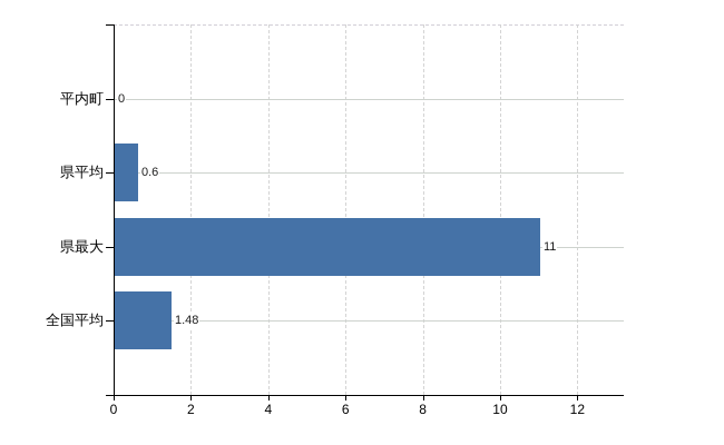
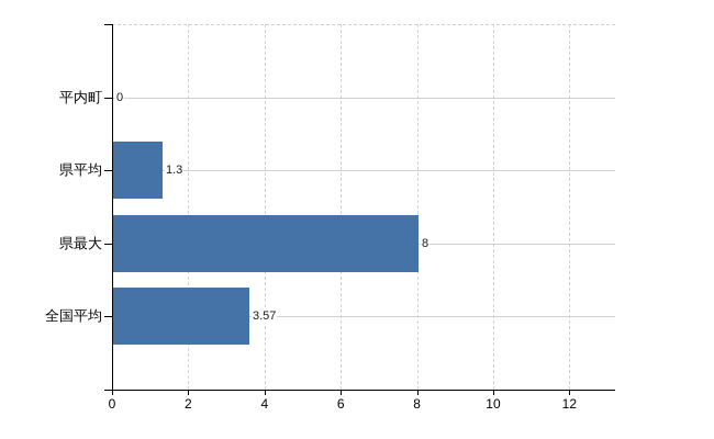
県平均: 0.6 -> 1.3
県最大: 11 -> 8
全国平均: 1.48 -> 3.57
